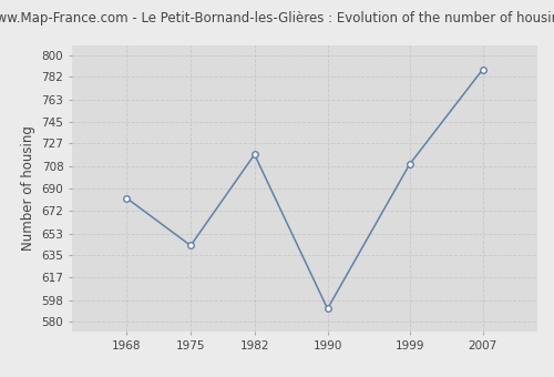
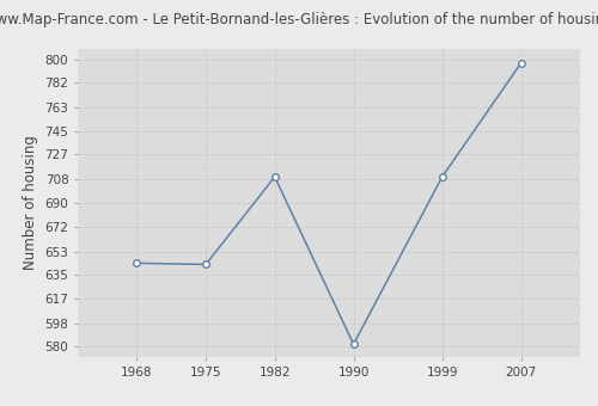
1968: 682 -> 644
1982: 718 -> 710
1990: 591 -> 582
2007: 788 -> 797
